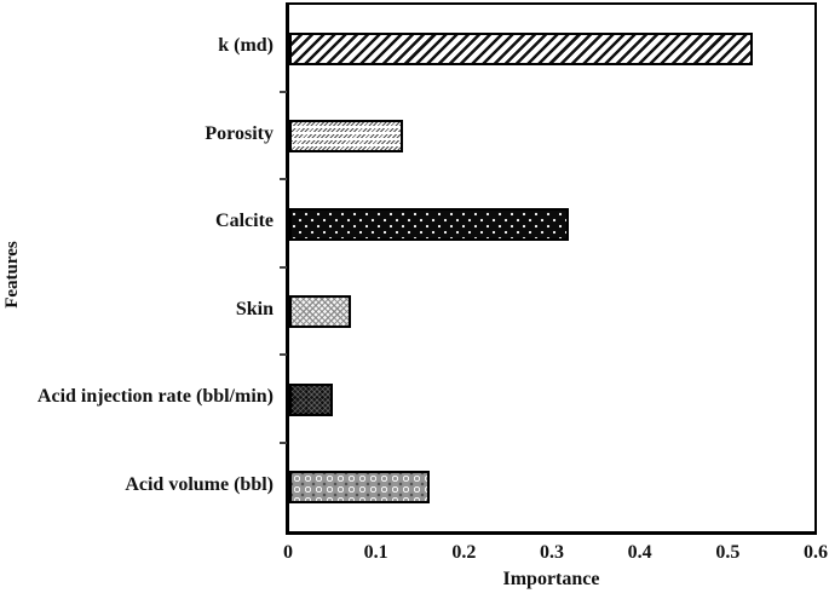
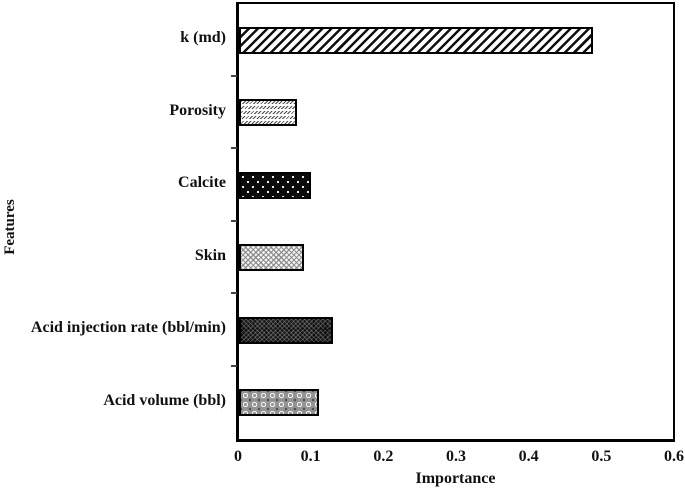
k (md): 0.53 -> 0.49
Porosity: 0.13 -> 0.08
Calcite: 0.32 -> 0.10
Skin: 0.07 -> 0.09
Acid injection rate (bbl/min): 0.05 -> 0.13
Acid volume (bbl): 0.16 -> 0.11
